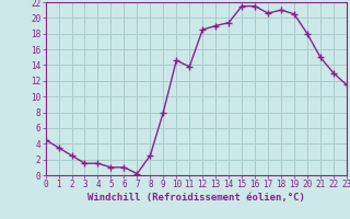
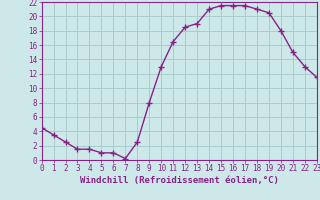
10: 14.6 -> 13.0
11: 13.8 -> 16.5
14: 19.4 -> 21.0
17: 20.6 -> 21.5
